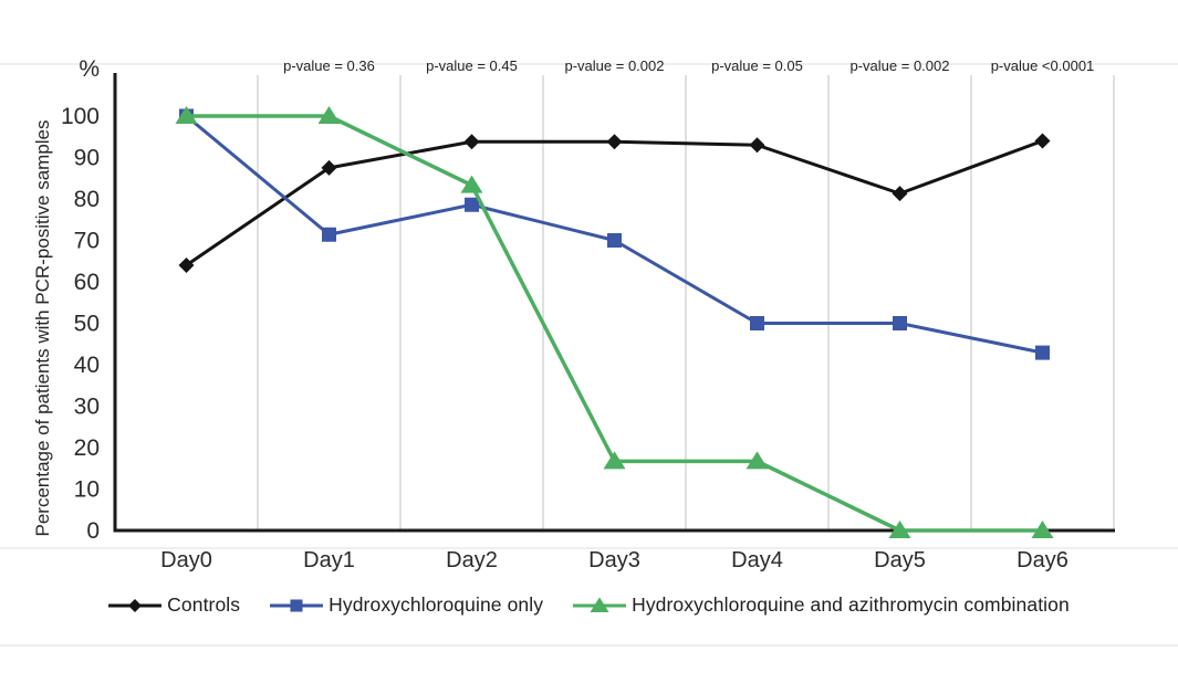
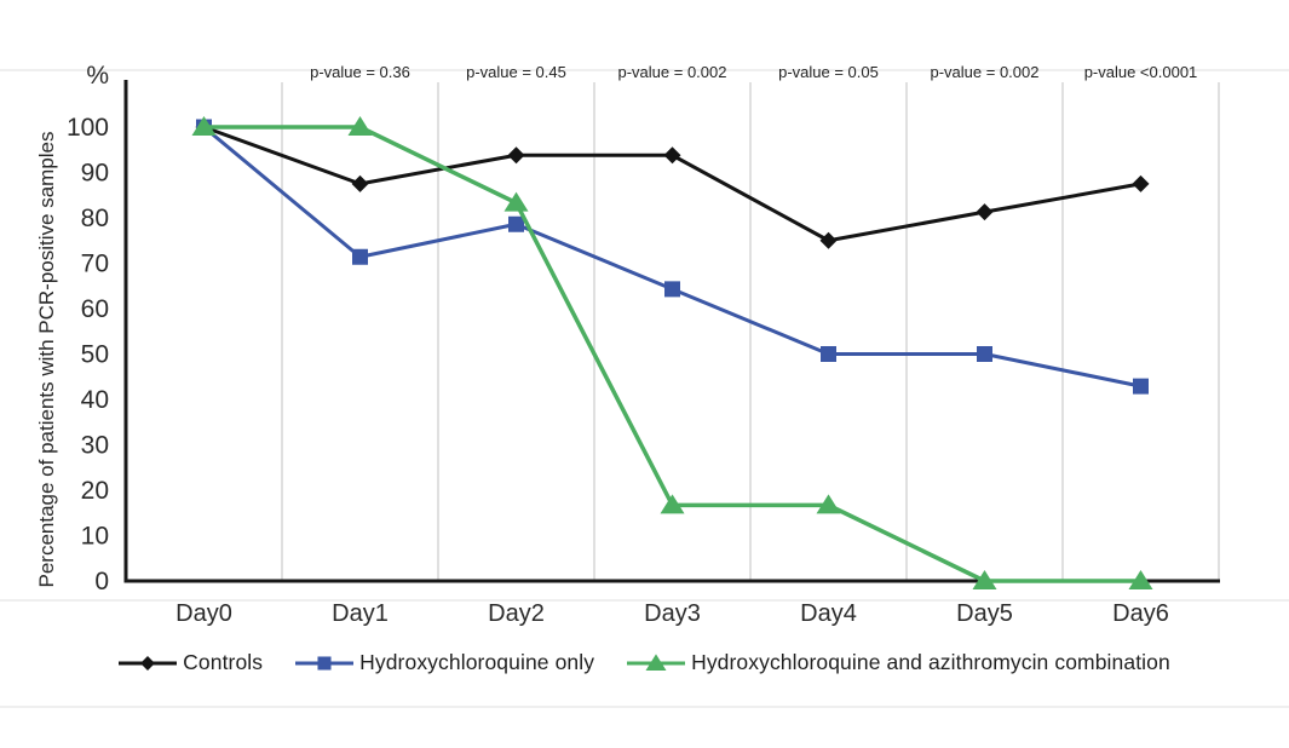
Controls/Day0: 64 -> 100
Hydroxychloroquine only/Day3: 70 -> 64
Controls/Day4: 93 -> 75
Controls/Day6: 94 -> 88
